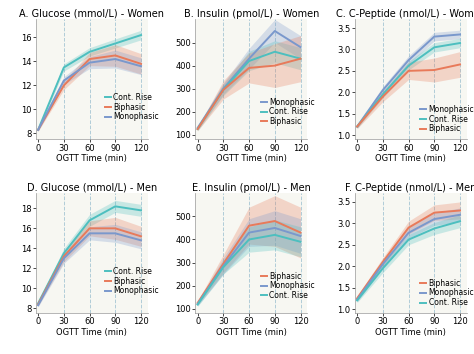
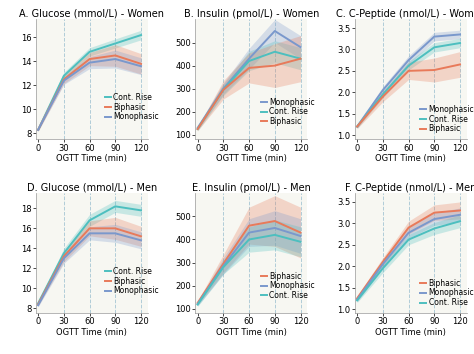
A. Glucose (mmol/L) - Women/Cont. Rise/30: 13.5 -> 12.8
A. Glucose (mmol/L) - Women/Biphasic/30: 12.0 -> 12.5
